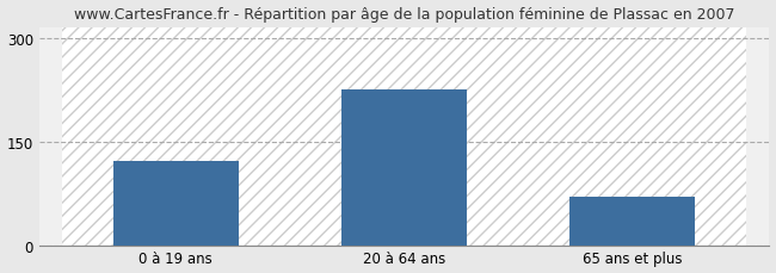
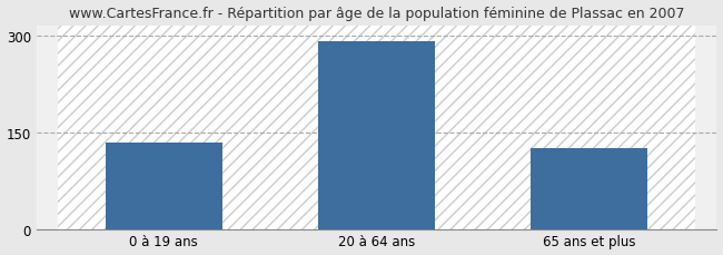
0 à 19 ans: 122 -> 133
20 à 64 ans: 226 -> 291
65 ans et plus: 70 -> 125
